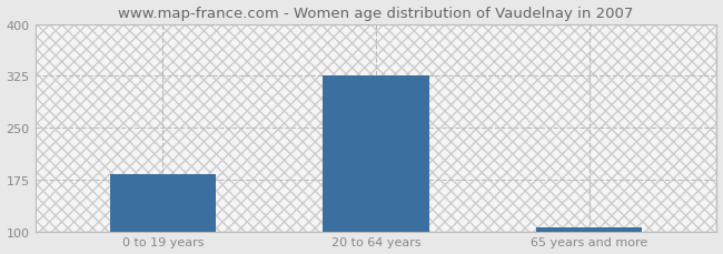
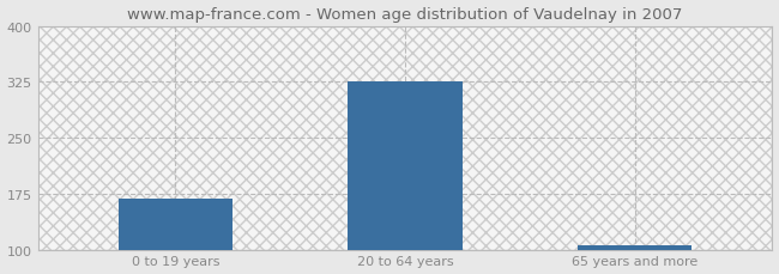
0 to 19 years: 182 -> 168
